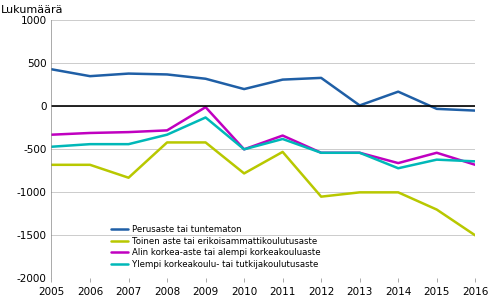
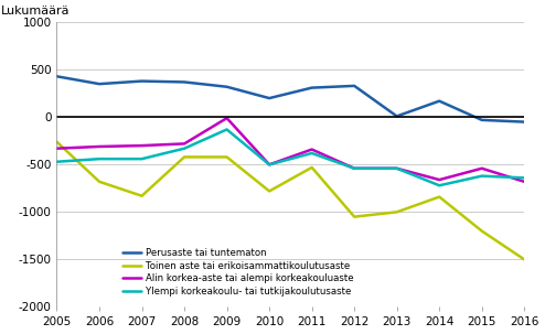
Toinen aste tai erikoisammattikoulutusaste/2005: -680 -> -260
Toinen aste tai erikoisammattikoulutusaste/2014: -1000 -> -840
